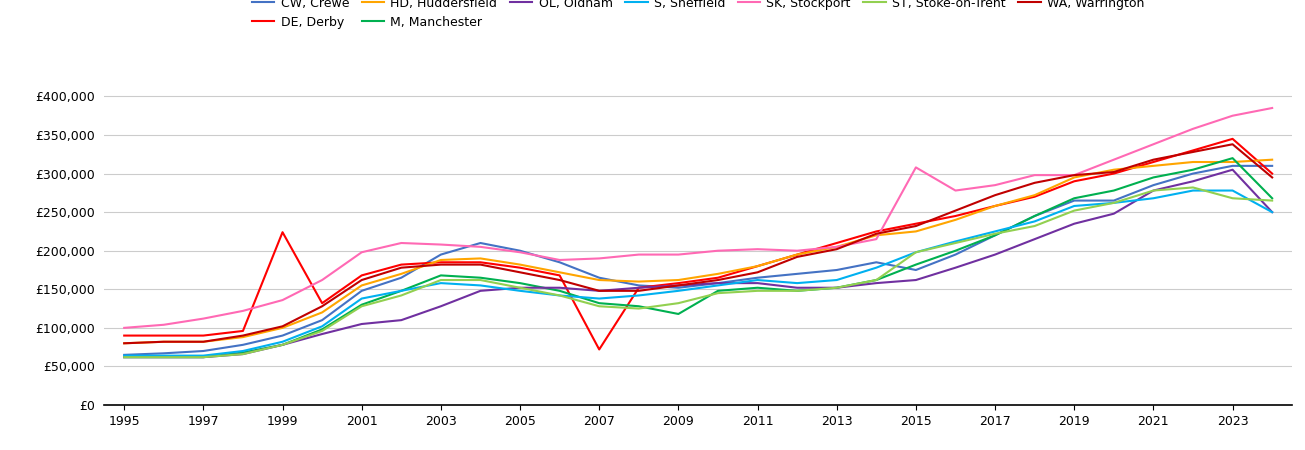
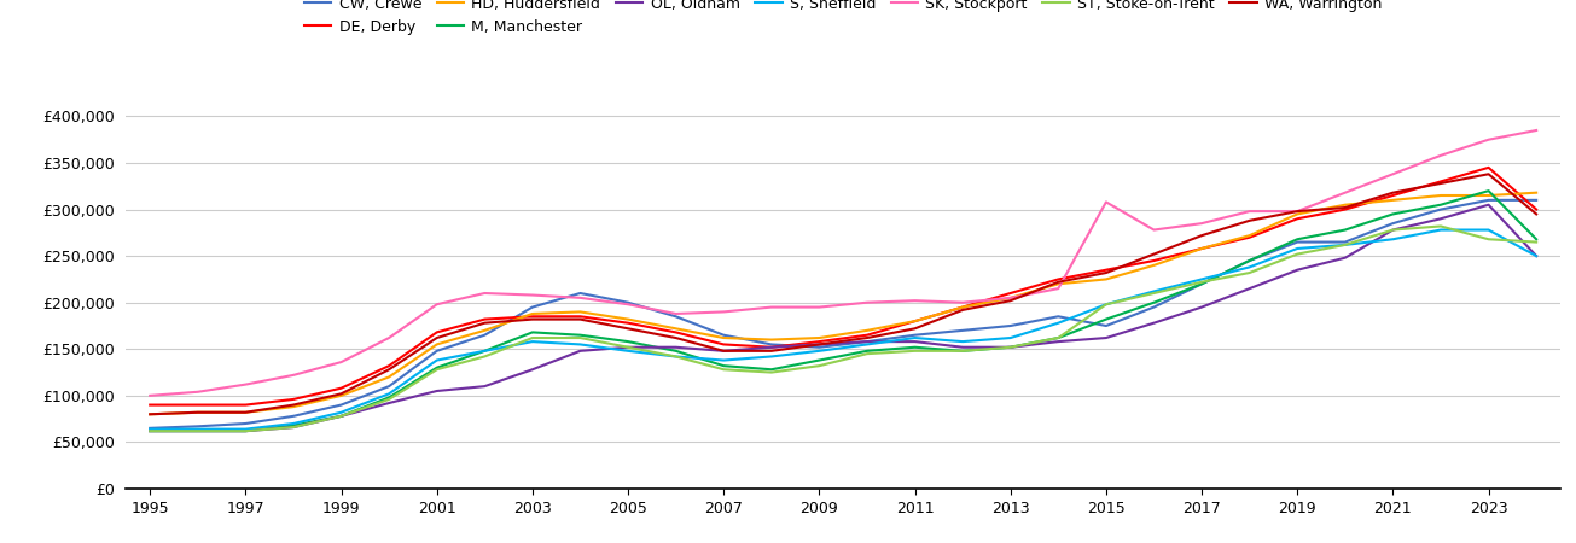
DE, Derby/1999: £224,000 -> £108,000
DE, Derby/2007: £72,000 -> £155,000
M, Manchester/2009: £118,000 -> £138,000
